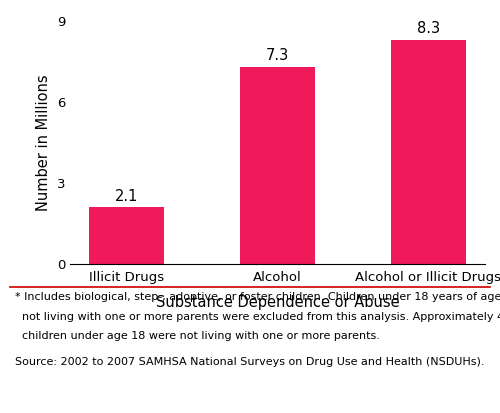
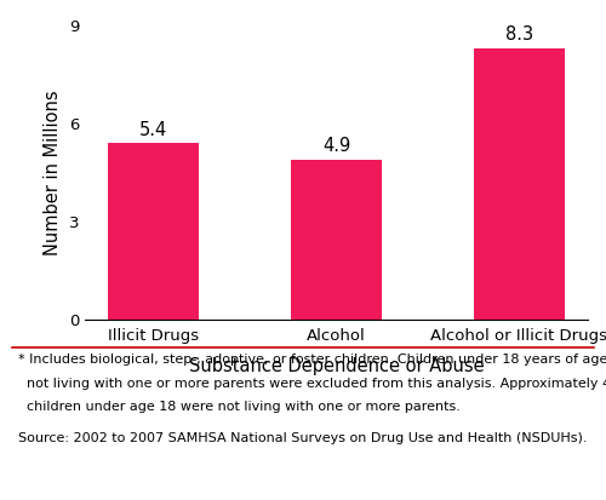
Illicit Drugs: 2.1 -> 5.4
Alcohol: 7.3 -> 4.9
